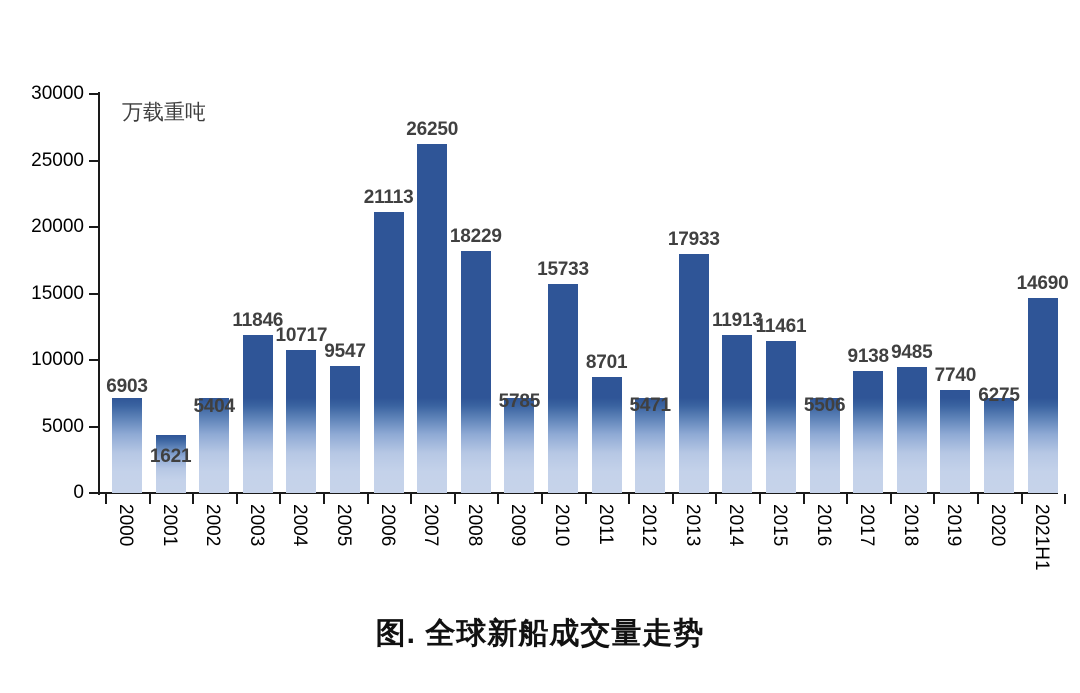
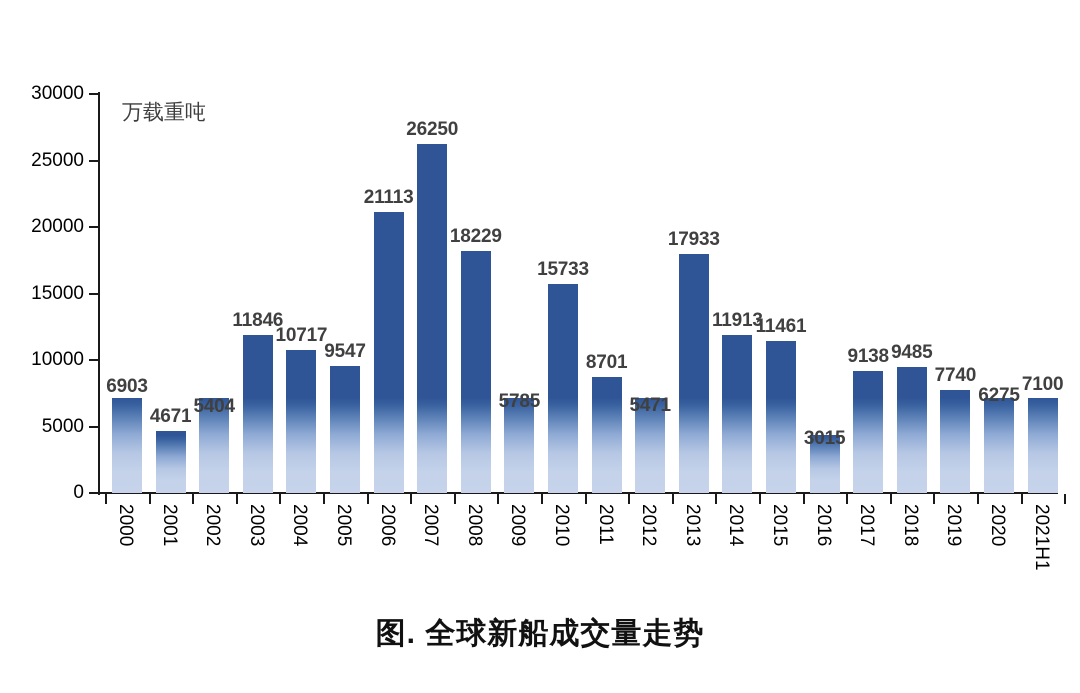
2001: 1621 -> 4671
2016: 5506 -> 3015
2021H1: 14690 -> 7100
